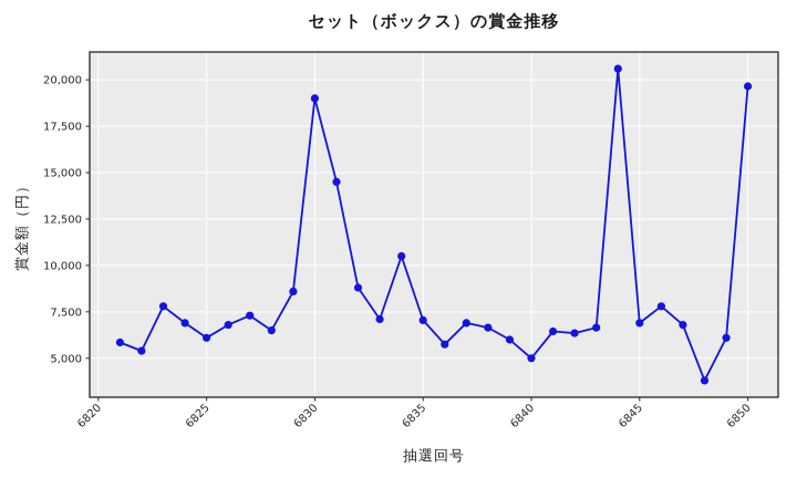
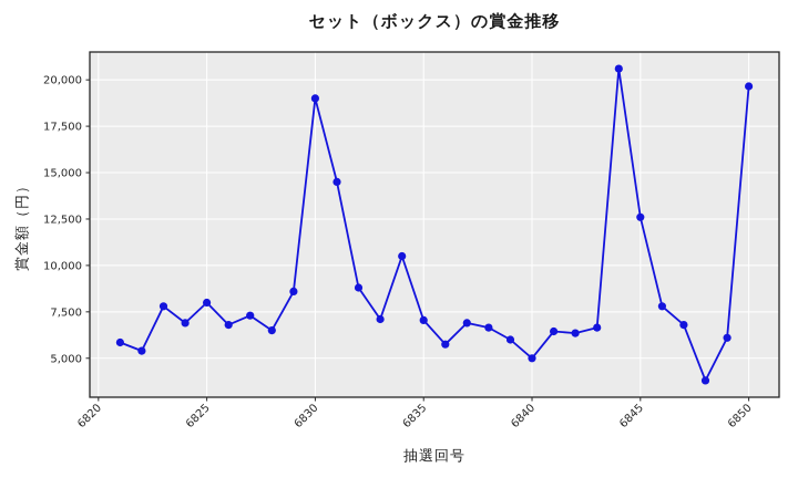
6825: 6100 -> 8000
6845: 6900 -> 12600
